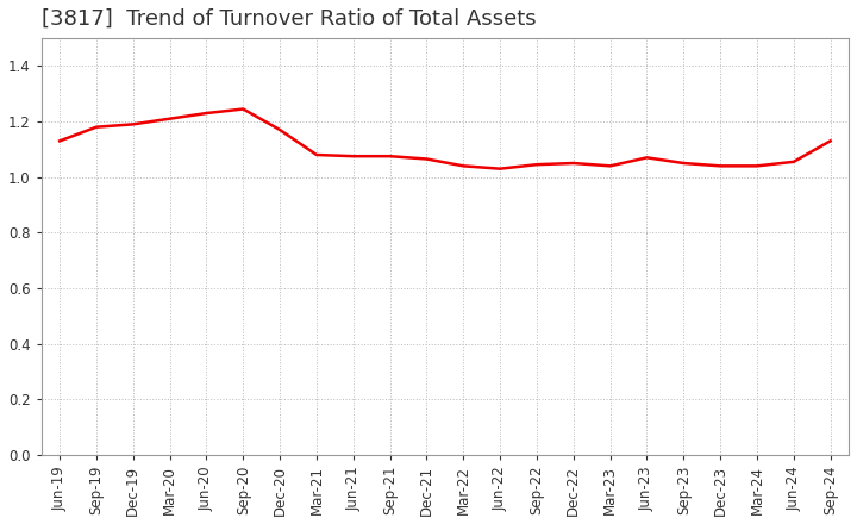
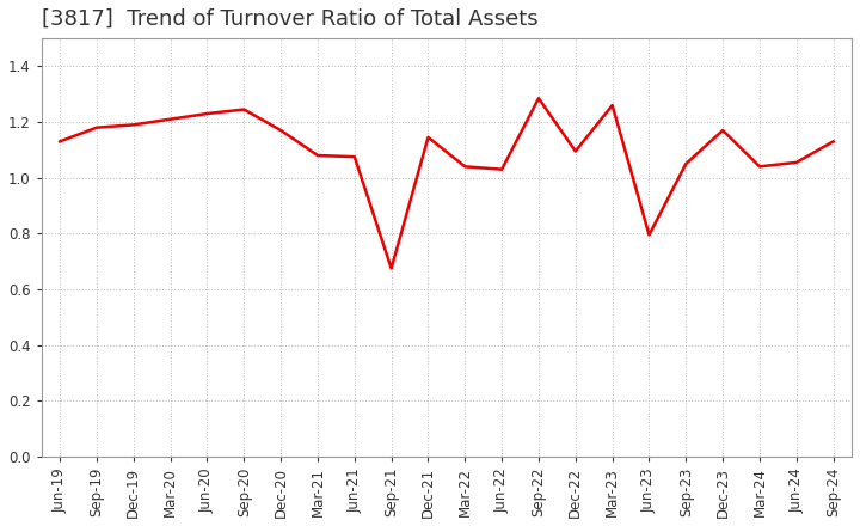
Sep-21: 1.075 -> 0.675
Dec-21: 1.065 -> 1.145
Sep-22: 1.045 -> 1.285
Dec-22: 1.050 -> 1.095
Mar-23: 1.040 -> 1.260
Jun-23: 1.070 -> 0.795
Dec-23: 1.040 -> 1.170
